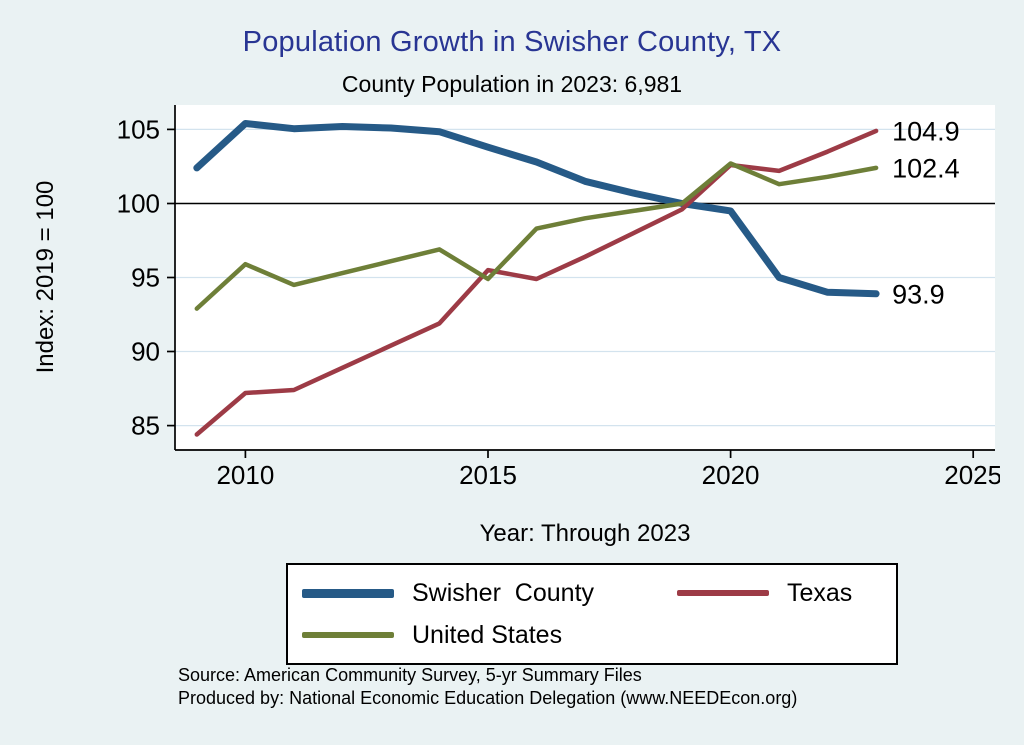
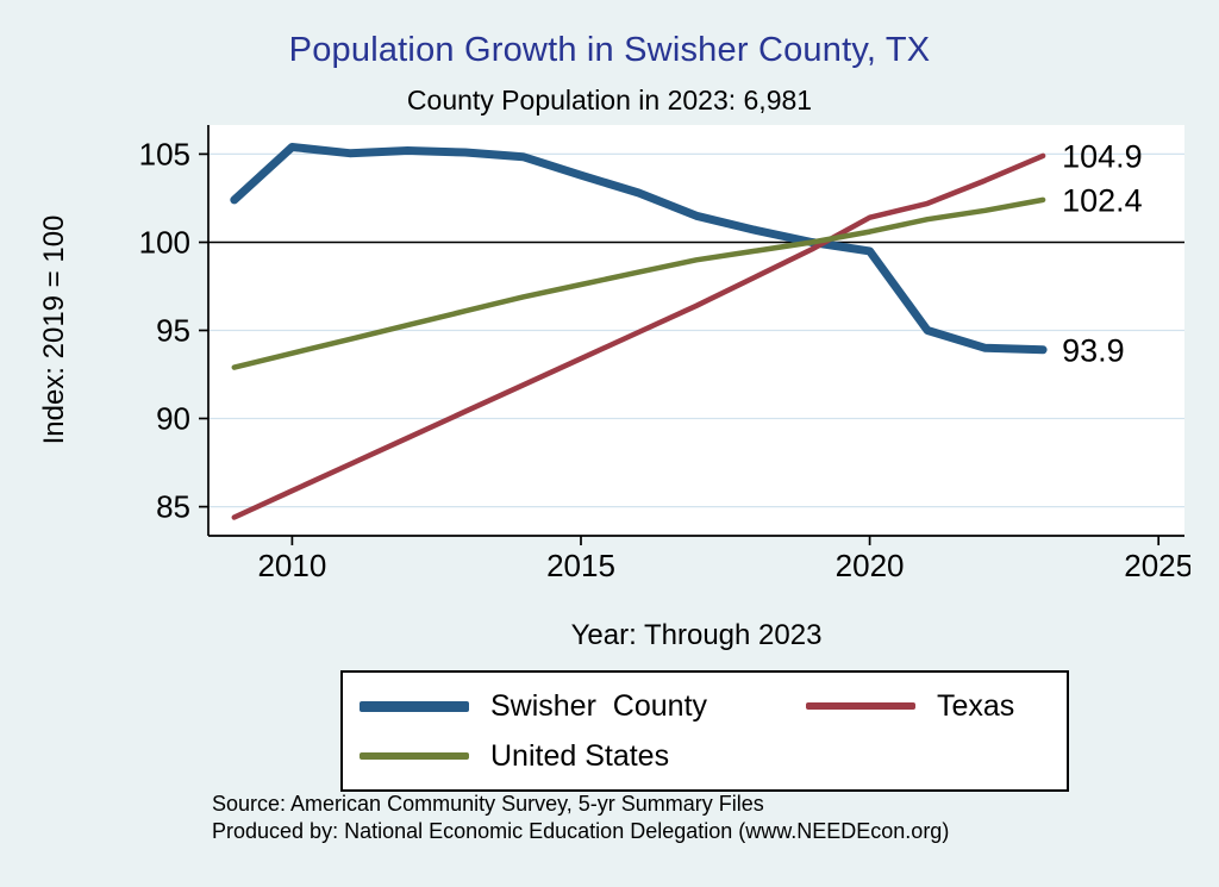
Texas/2010: 87.2 -> 85.9
United States/2010: 95.9 -> 93.7
Texas/2015: 95.5 -> 93.4
United States/2015: 94.9 -> 97.6
Texas/2020: 102.6 -> 101.4
United States/2020: 102.7 -> 100.6
